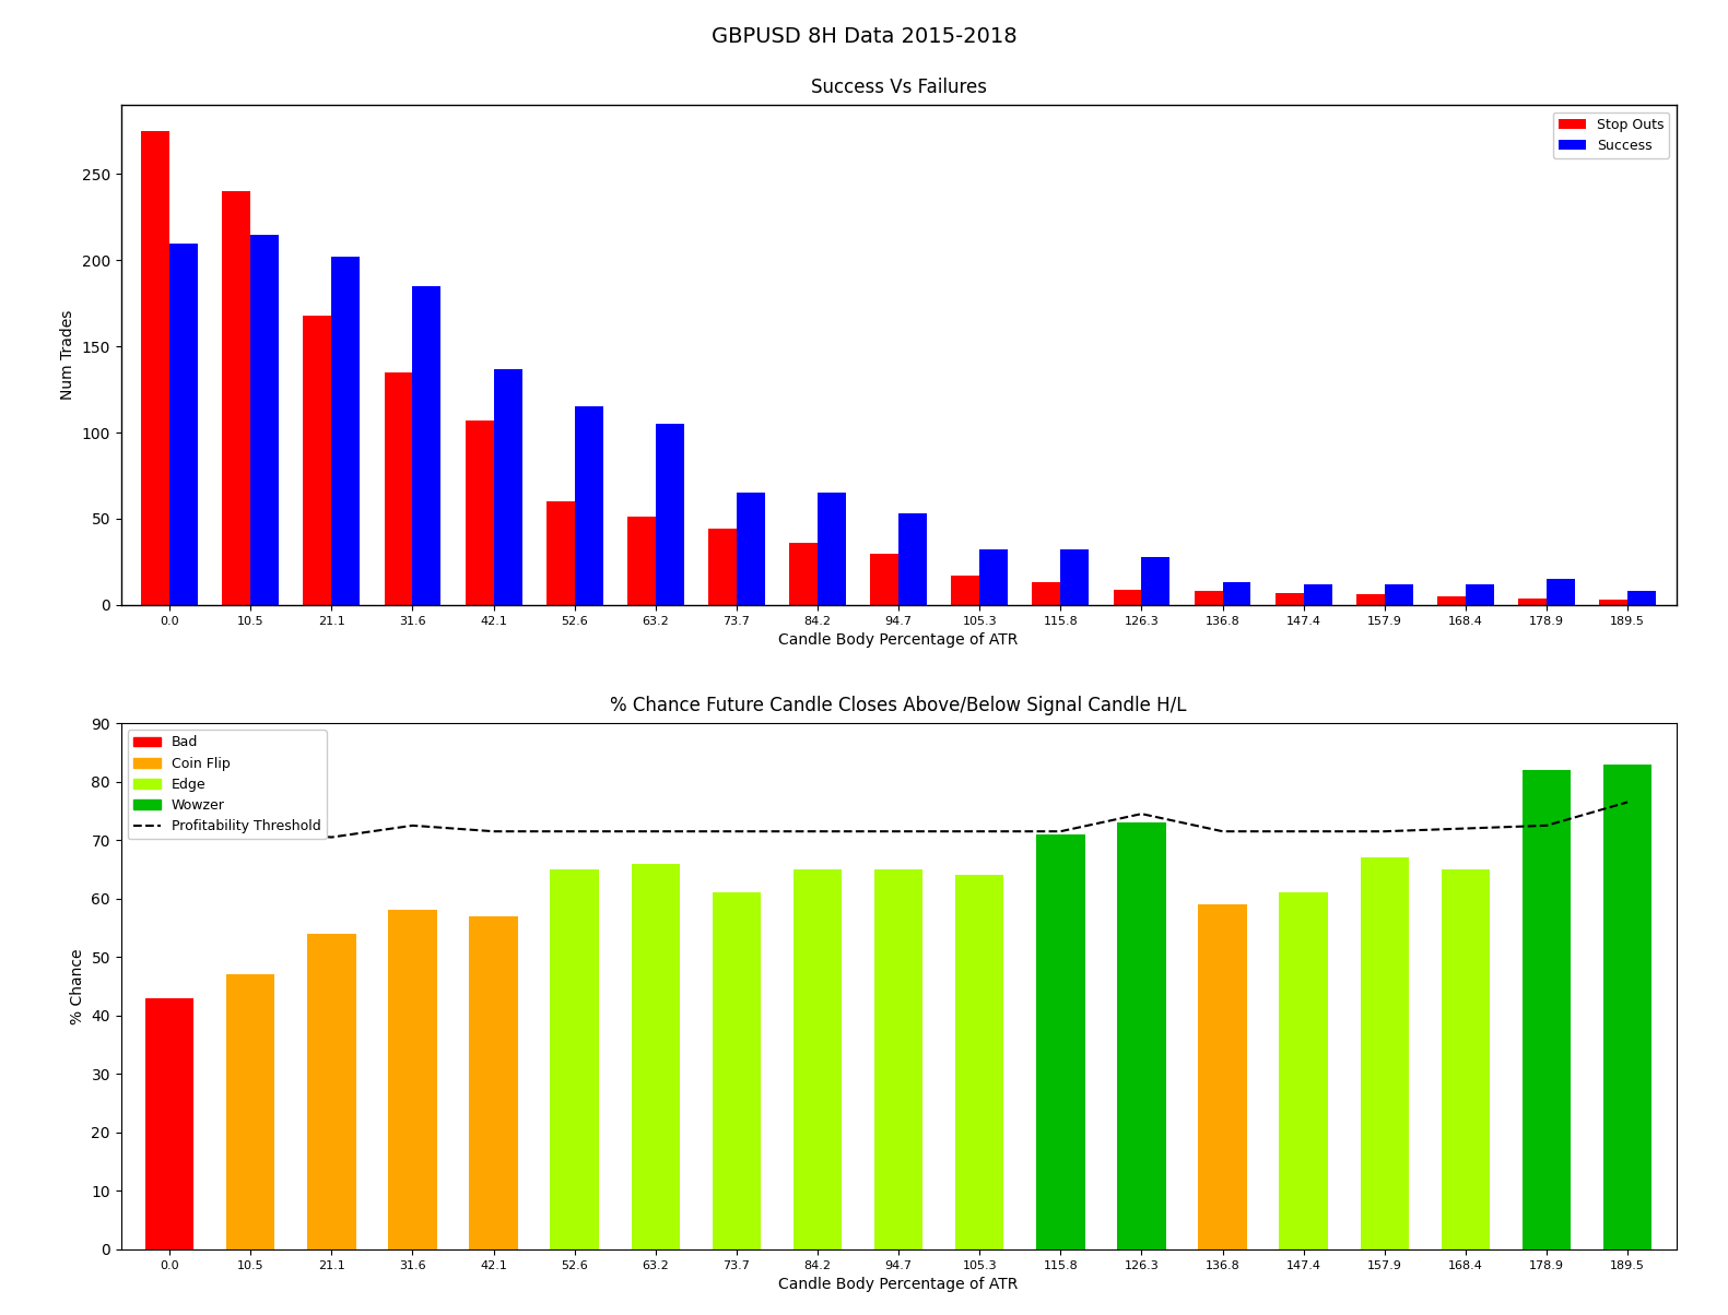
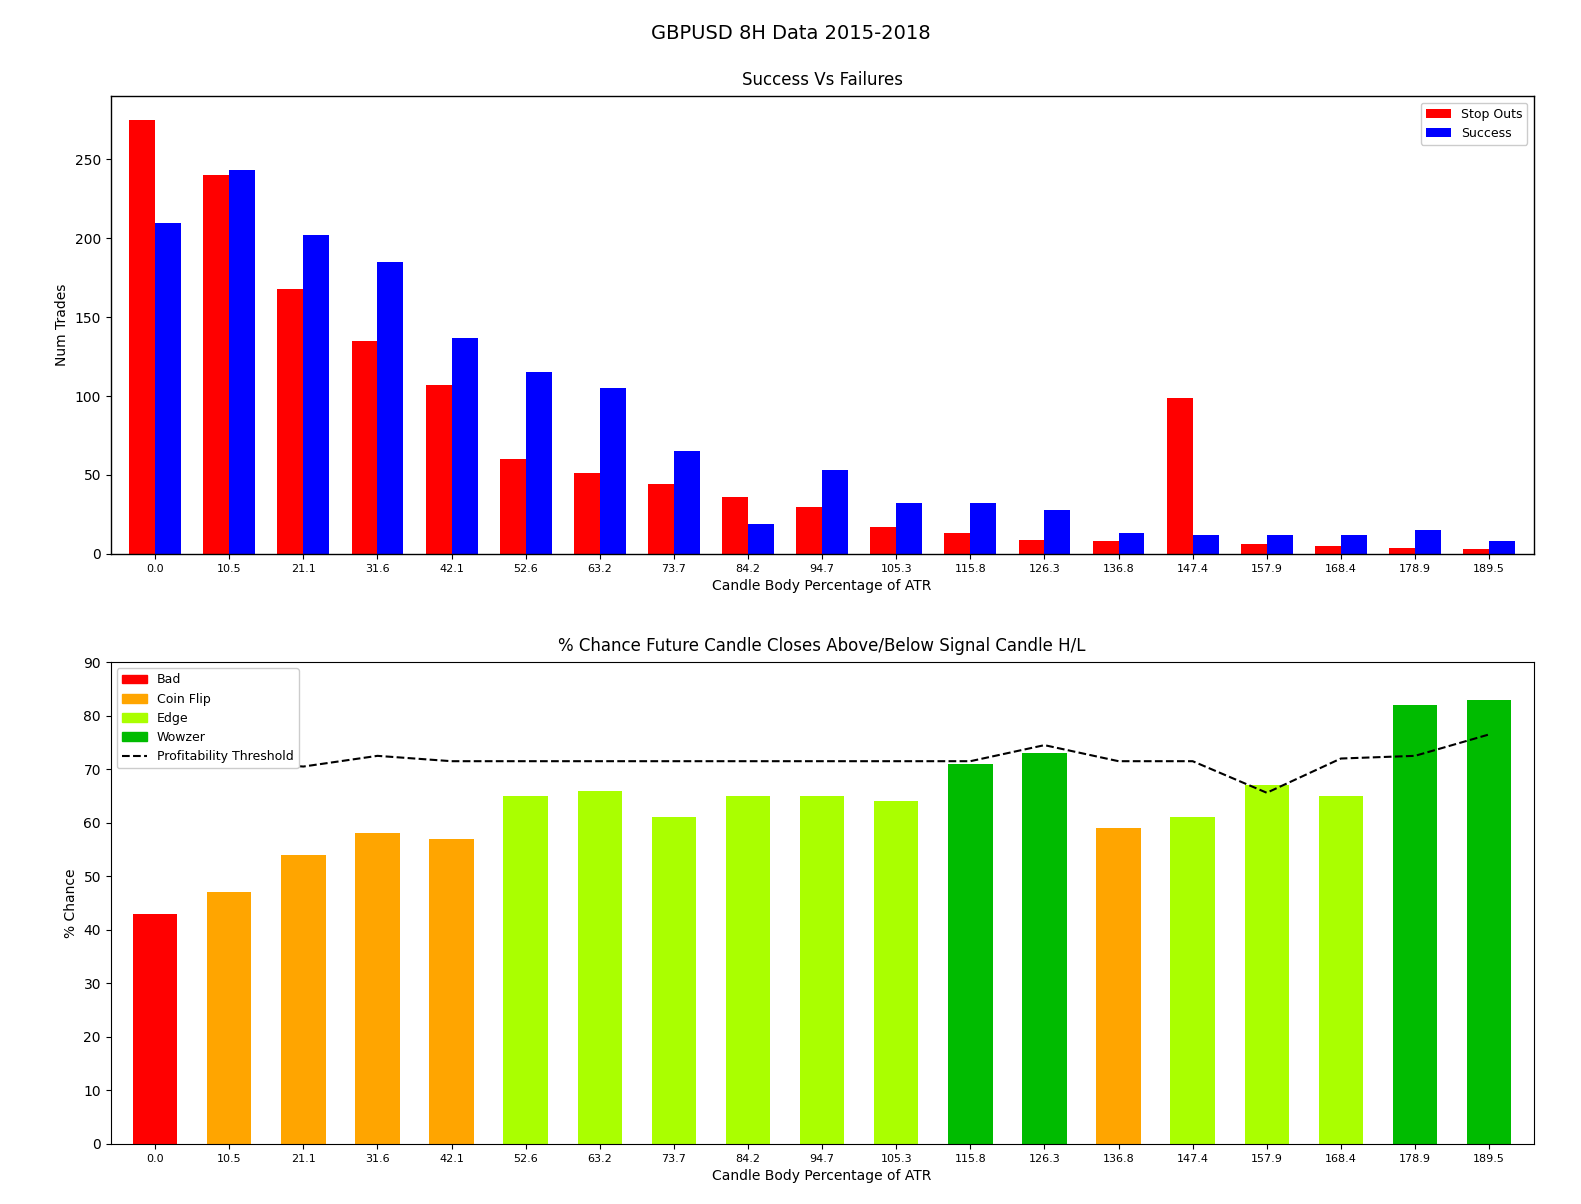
Success Vs Failures/Success/10.5: 215 -> 243
Success Vs Failures/Success/84.2: 65 -> 19
Success Vs Failures/Stop Outs/147.4: 7 -> 99
% Chance Future Candle Closes Above/Below Signal Candle H/L/Profitability Threshold/157.9: 71.5 -> 65.6
